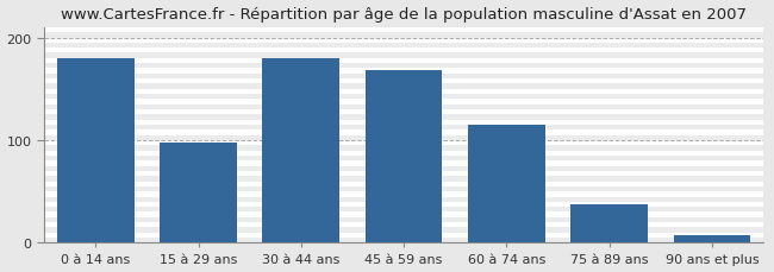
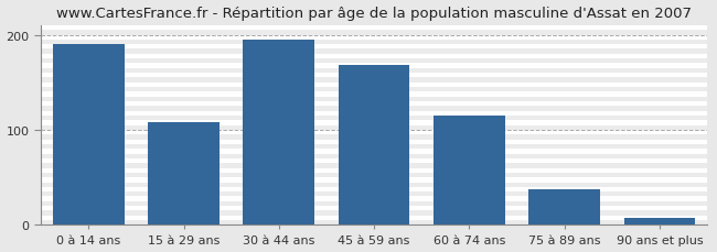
0 à 14 ans: 180 -> 190
15 à 29 ans: 98 -> 108
30 à 44 ans: 180 -> 195
